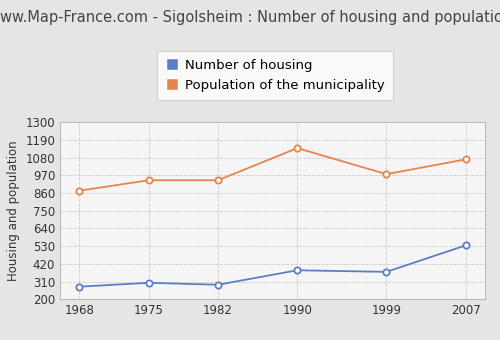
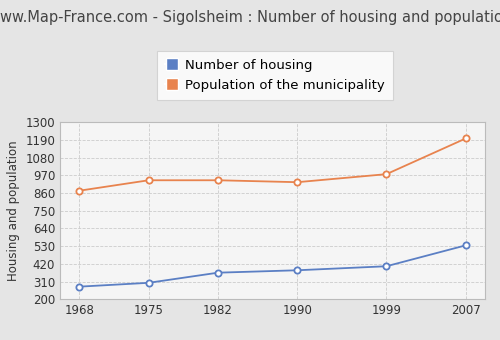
Number of housing/1982: 290 -> 360
Population of the municipality/1990: 1140 -> 930
Number of housing/1999: 370 -> 400
Population of the municipality/2007: 1070 -> 1200
